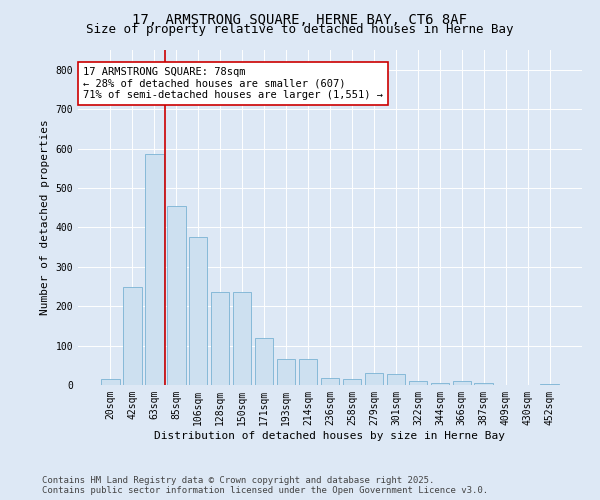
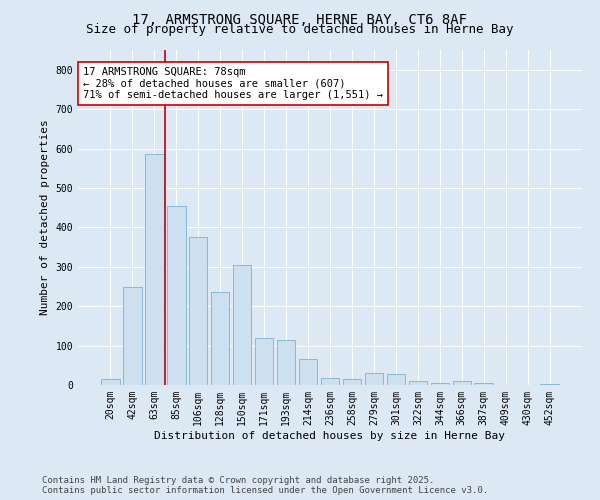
150sqm: 235 -> 305
193sqm: 65 -> 115
